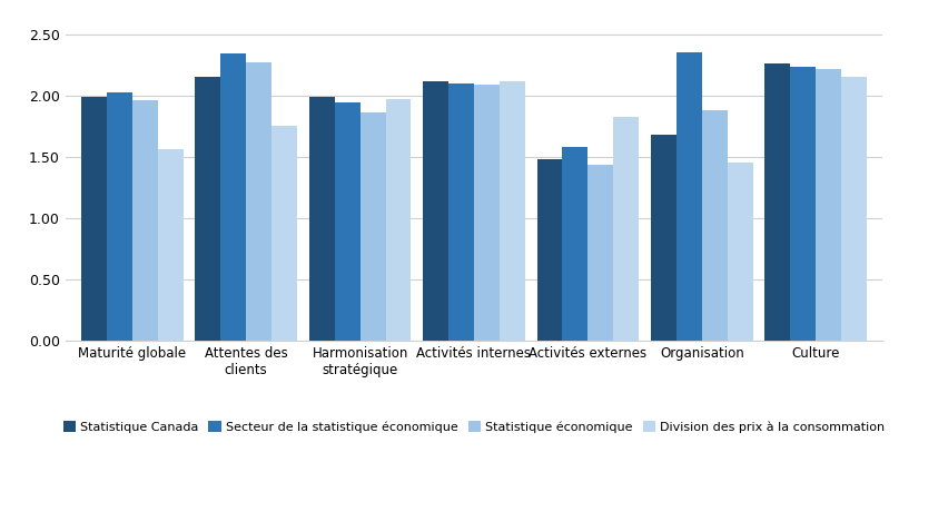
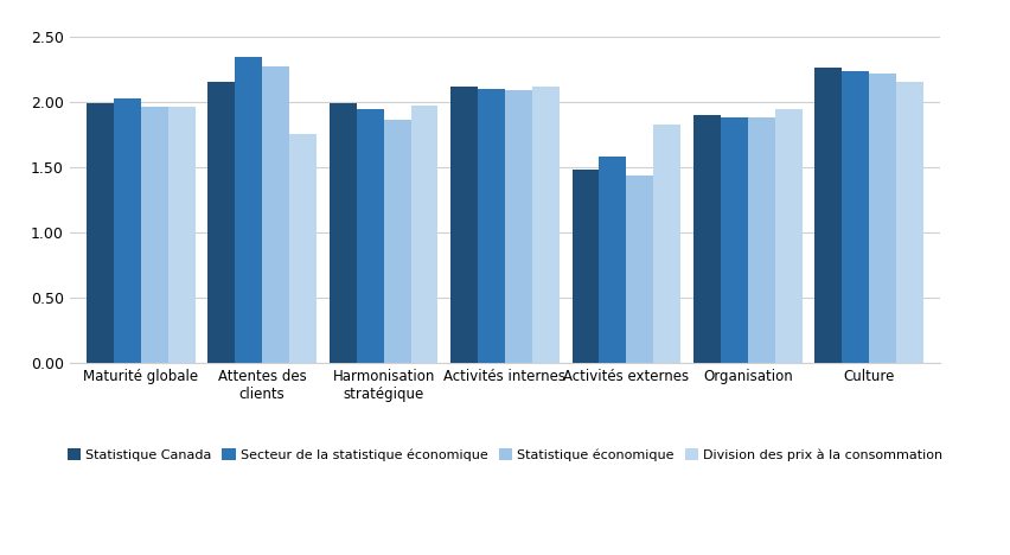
Division des prix à la consommation/Maturité globale: 1.57 -> 1.97
Statistique Canada/Organisation: 1.68 -> 1.90
Secteur de la statistique économique/Organisation: 2.36 -> 1.88
Division des prix à la consommation/Organisation: 1.46 -> 1.95
